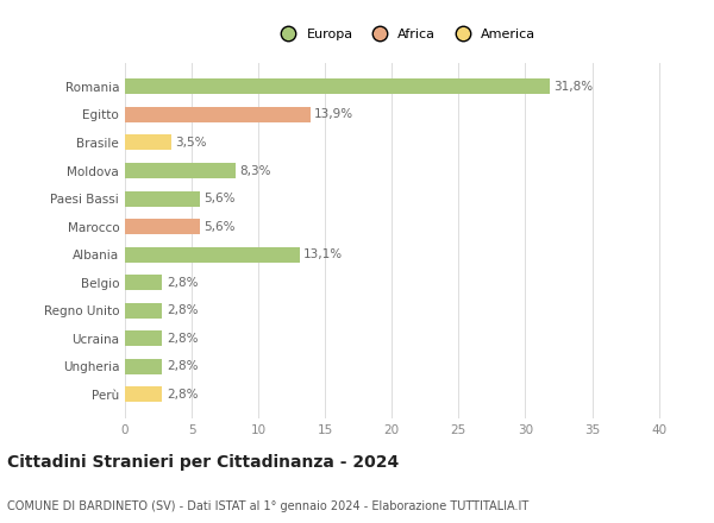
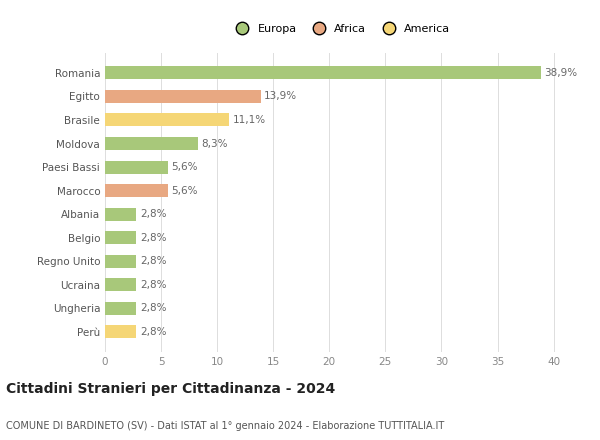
Romania: 31,8% -> 38,9%
Brasile: 3,5% -> 11,1%
Albania: 13,1% -> 2,8%
